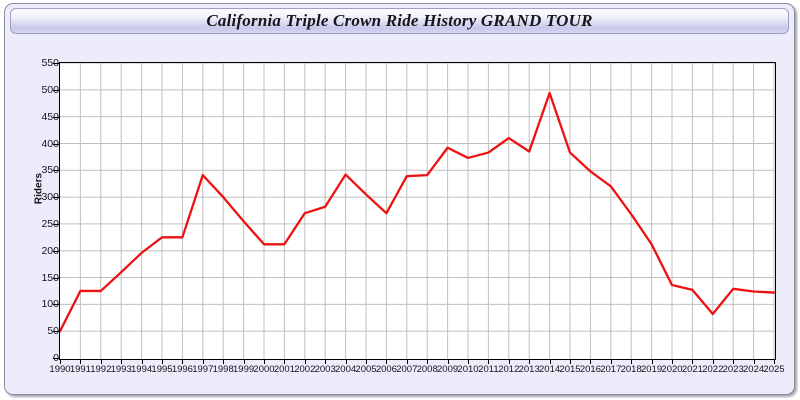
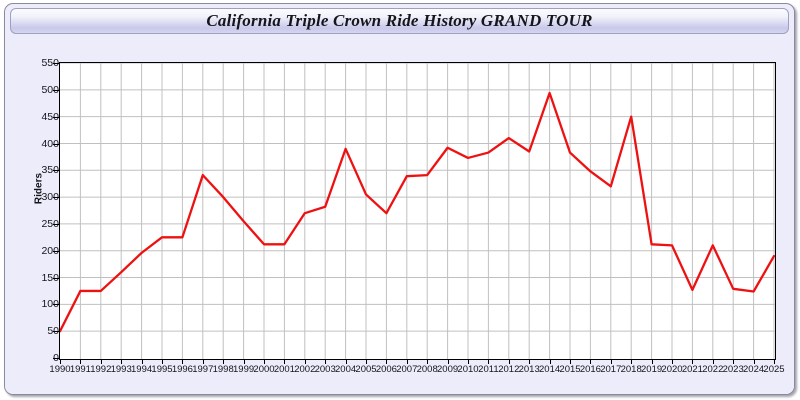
2004: 340 -> 390
2018: 270 -> 450
2020: 140 -> 210
2022: 80 -> 210
2025: 120 -> 190
